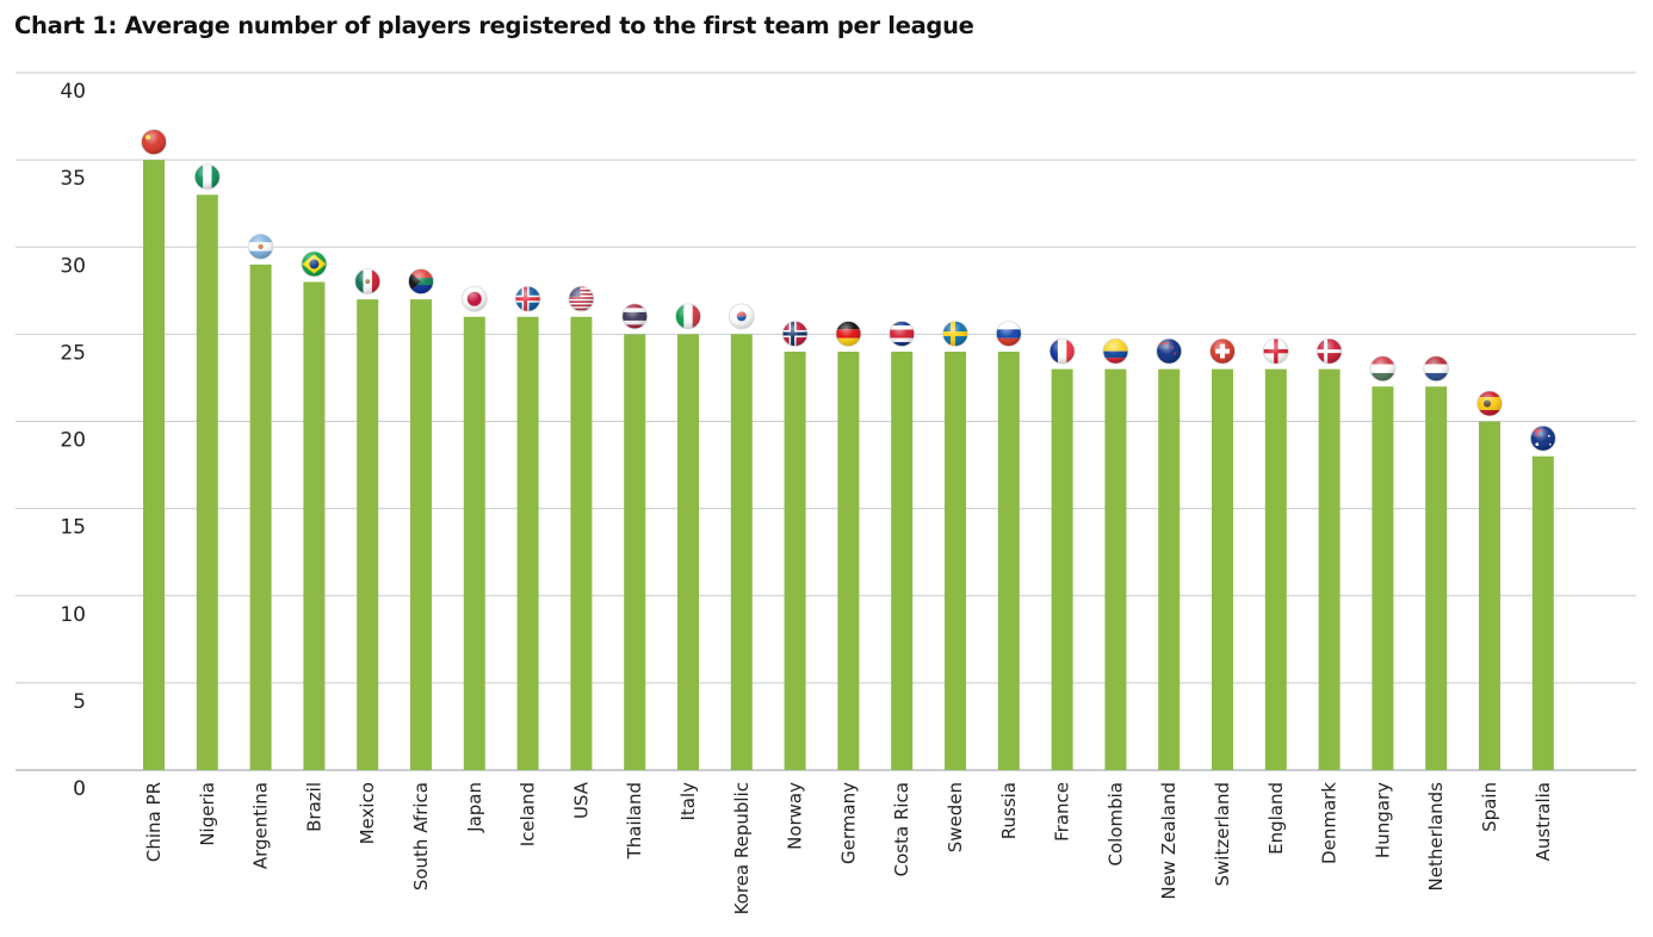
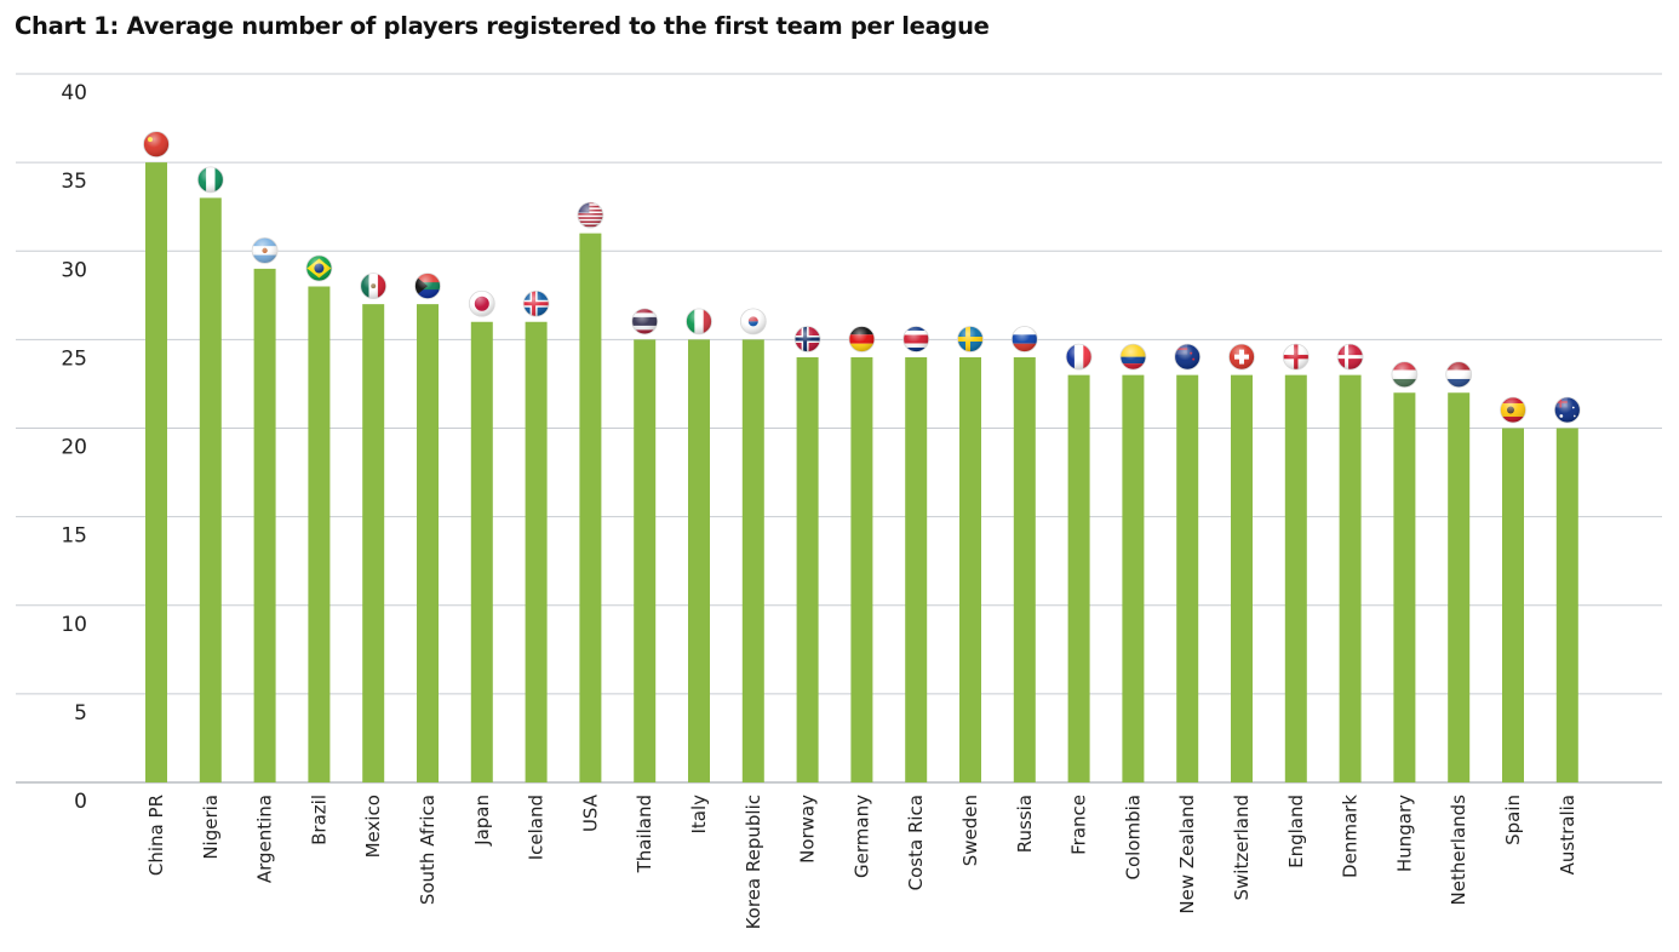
USA: 26 -> 31
Australia: 18 -> 20
